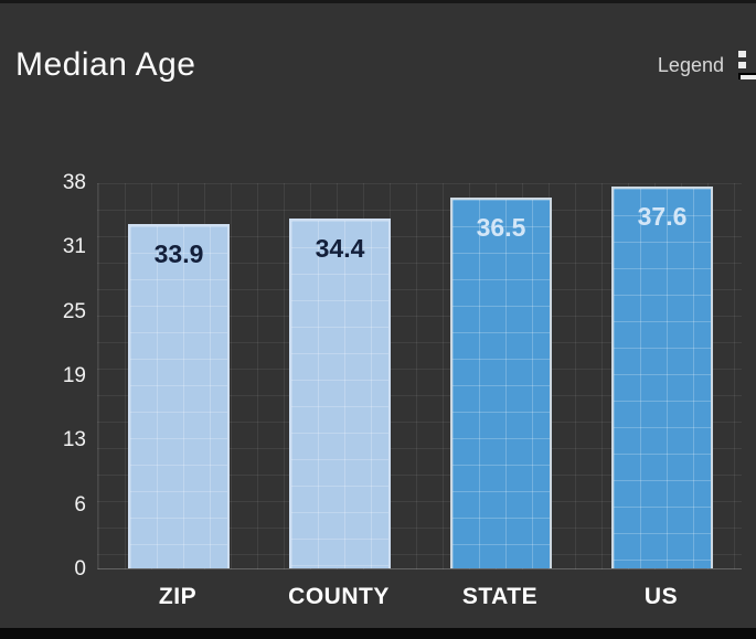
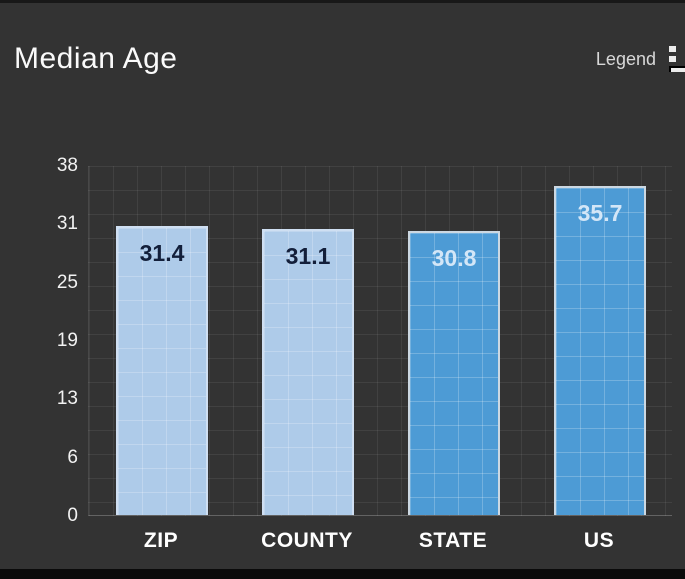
ZIP: 33.9 -> 31.4
COUNTY: 34.4 -> 31.1
STATE: 36.5 -> 30.8
US: 37.6 -> 35.7
